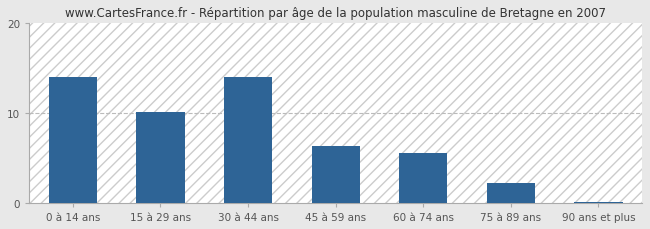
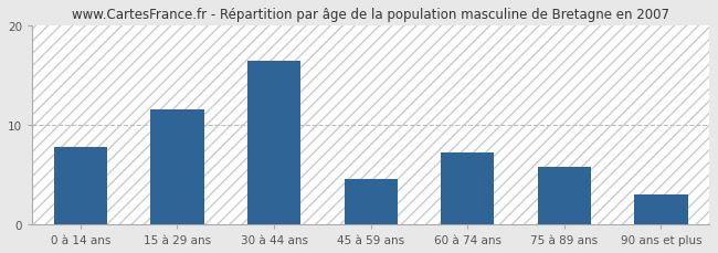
0 à 14 ans: 14.0 -> 7.8
15 à 29 ans: 10.1 -> 11.6
30 à 44 ans: 14.0 -> 16.4
45 à 59 ans: 6.3 -> 4.6
60 à 74 ans: 5.5 -> 7.2
75 à 89 ans: 2.2 -> 5.8
90 ans et plus: 0.1 -> 3.0
